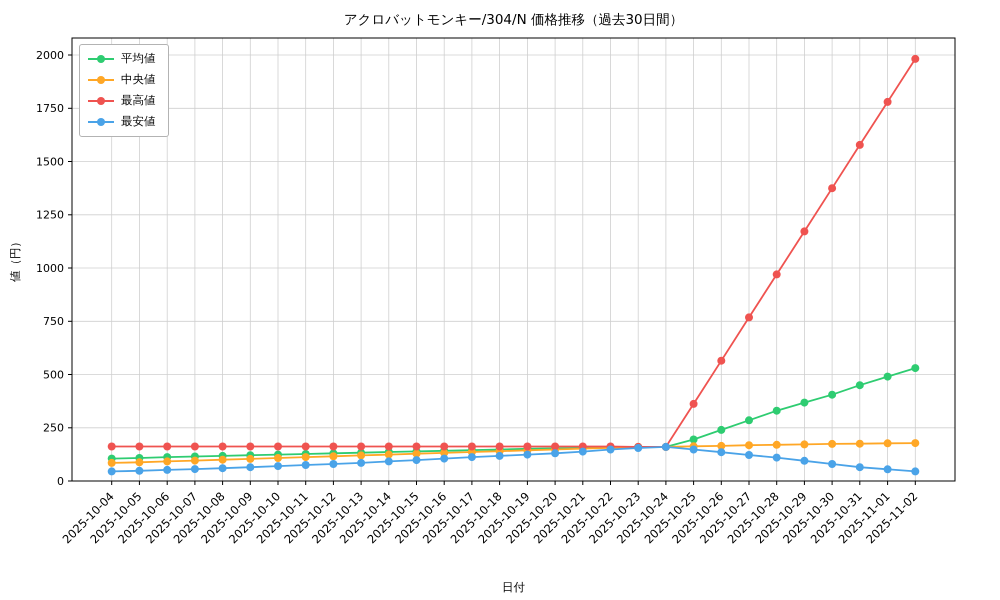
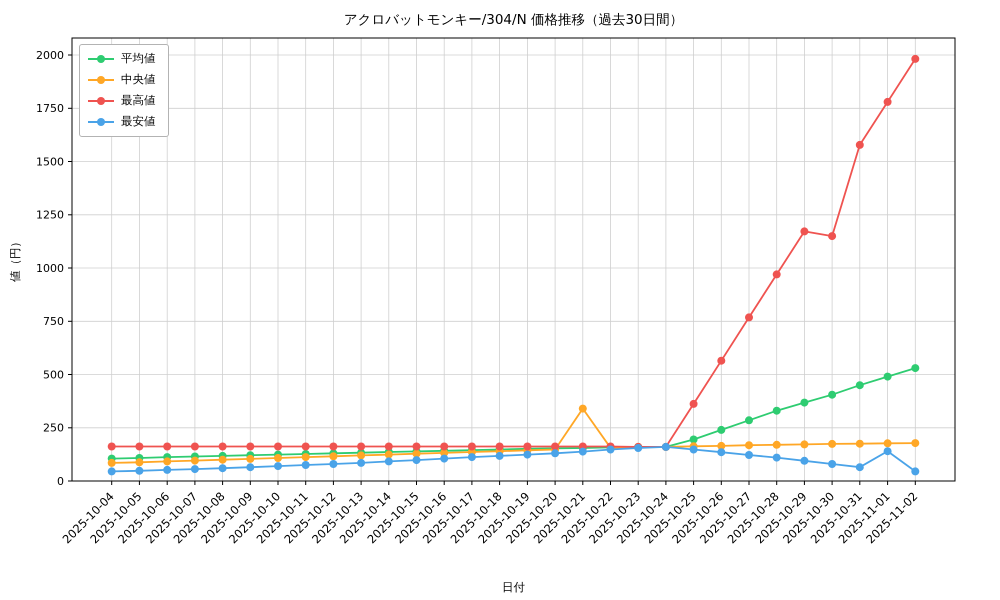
中央値/2025-10-21: 150 -> 340
最高値/2025-10-30: 1380 -> 1150
最安値/2025-11-01: 60 -> 140
